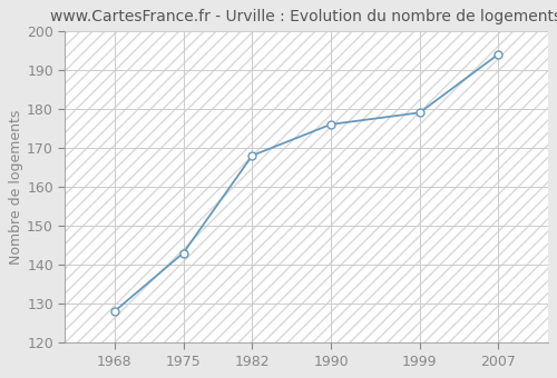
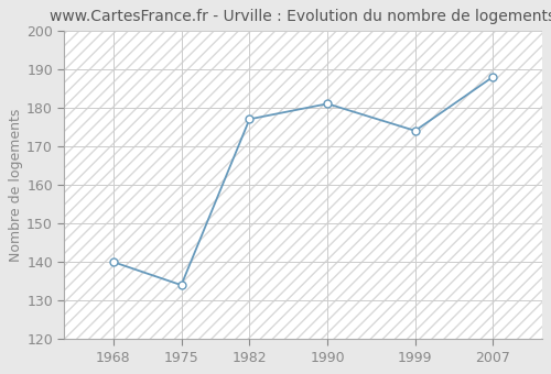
1968: 128 -> 140
1975: 143 -> 134
1982: 168 -> 177
1990: 176 -> 181
1999: 179 -> 174
2007: 194 -> 188
